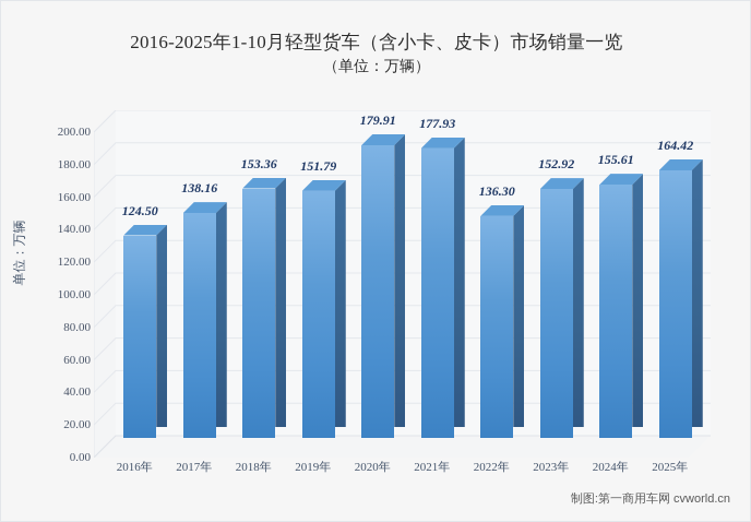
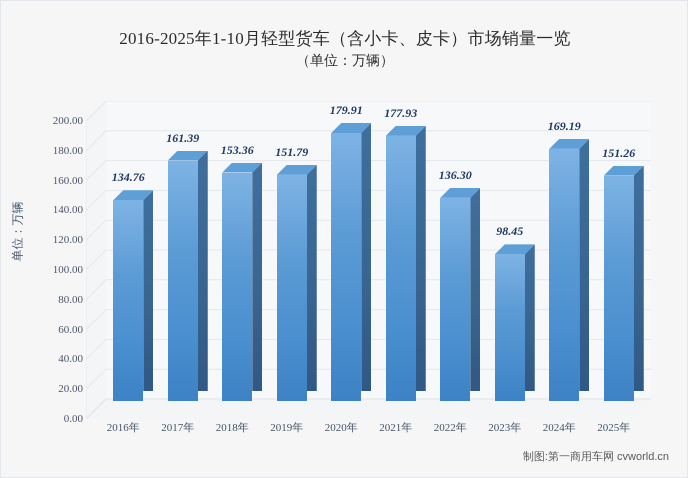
2016年: 124.50 -> 134.76
2017年: 138.16 -> 161.39
2023年: 152.92 -> 98.45
2024年: 155.61 -> 169.19
2025年: 164.42 -> 151.26
